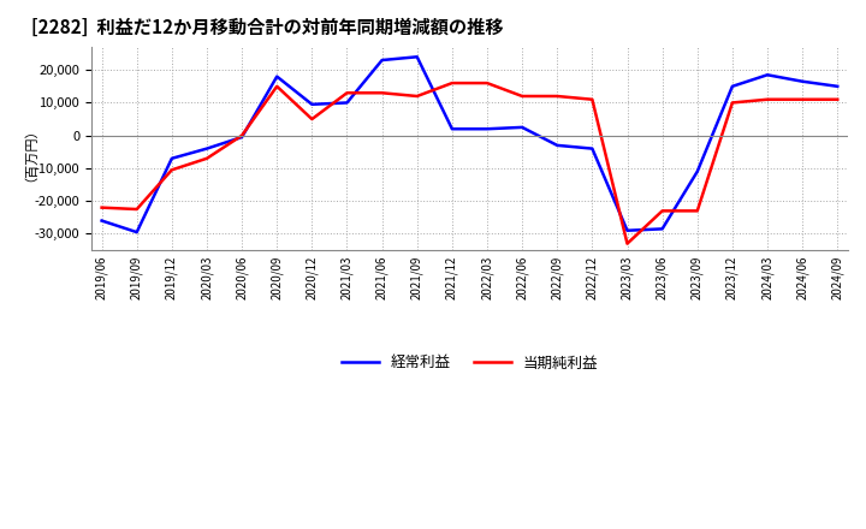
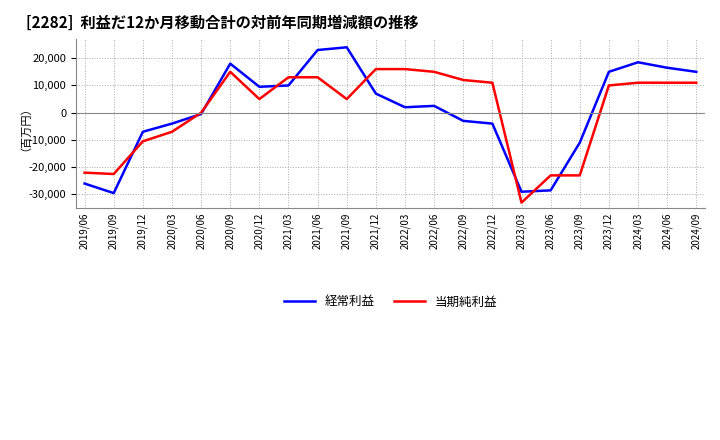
当期純利益/2021/09: 12,000 -> 5,000
経常利益/2021/12: 2,000 -> 7,000
当期純利益/2022/06: 12,000 -> 15,000
